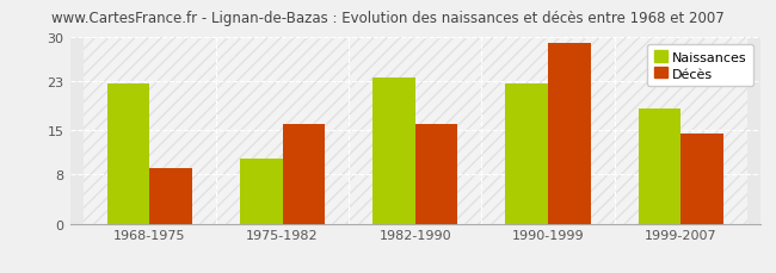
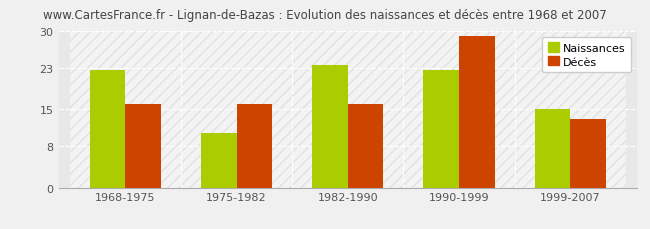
Décès/1968-1975: 9.0 -> 16.0
Naissances/1999-2007: 18.5 -> 15.0
Décès/1999-2007: 14.5 -> 13.2
